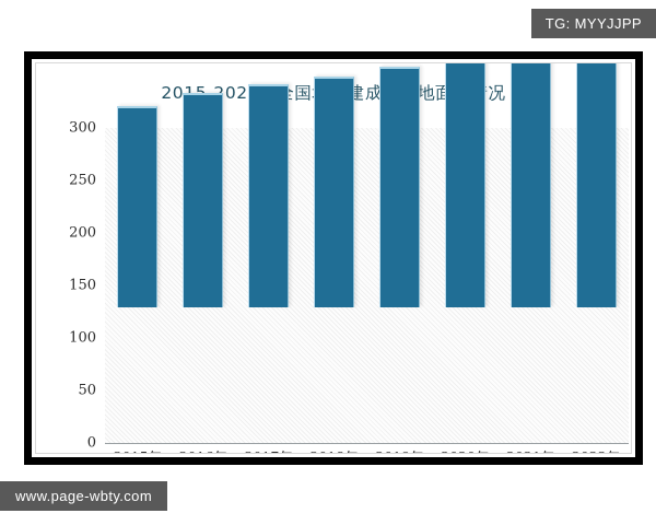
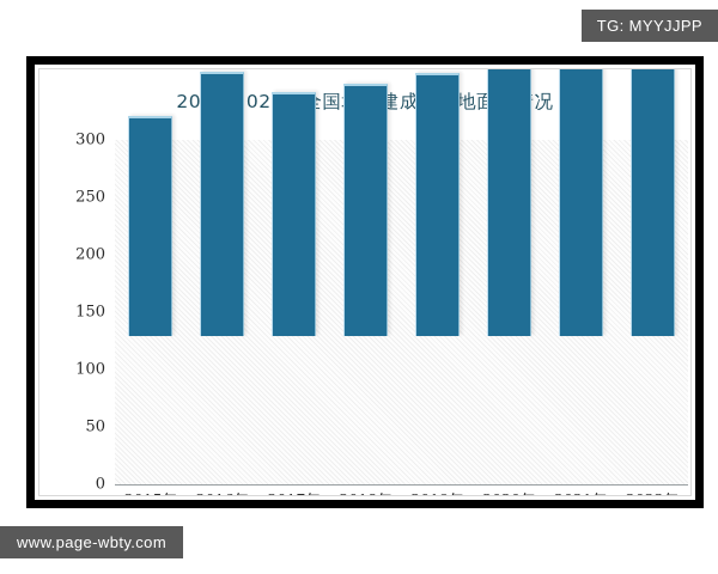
2016年: 200 -> 230
